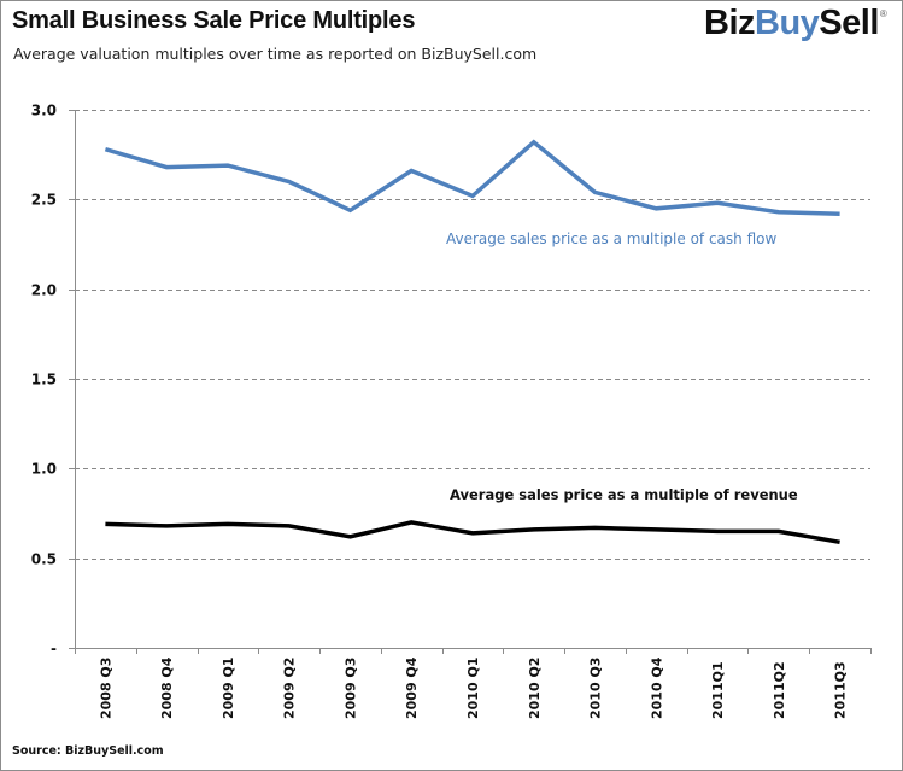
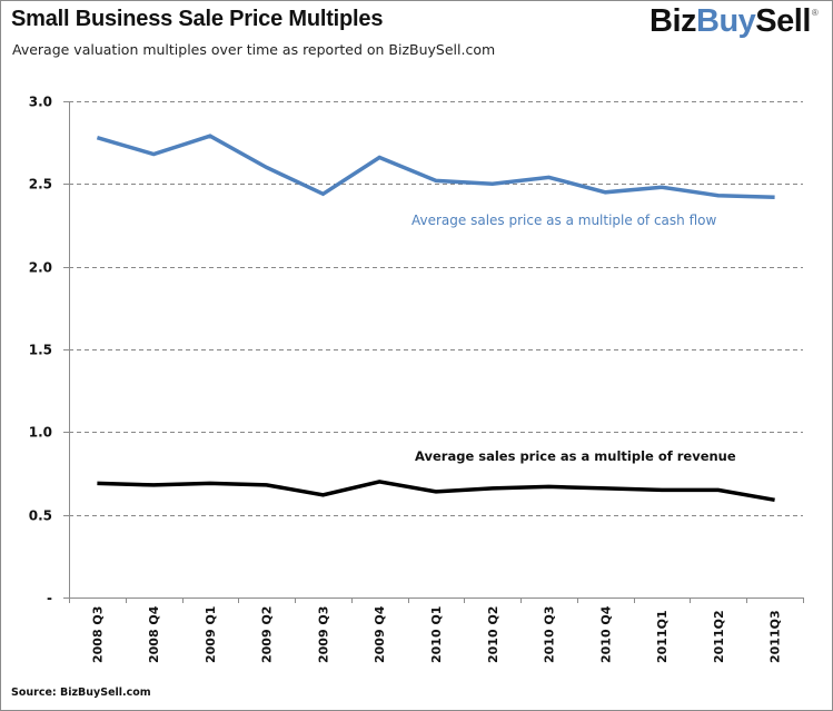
Average sales price as a multiple of cash flow/2009 Q1: 2.69 -> 2.79
Average sales price as a multiple of cash flow/2010 Q2: 2.82 -> 2.50
